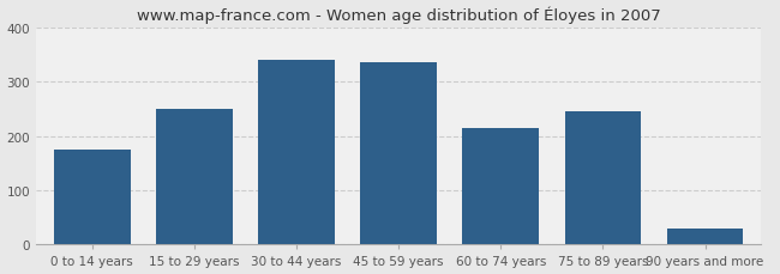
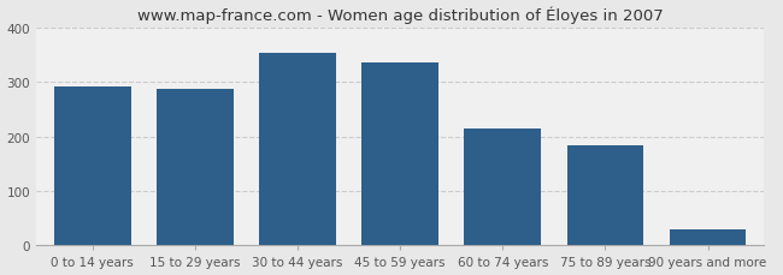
0 to 14 years: 175 -> 291
15 to 29 years: 250 -> 288
30 to 44 years: 340 -> 354
75 to 89 years: 245 -> 185
